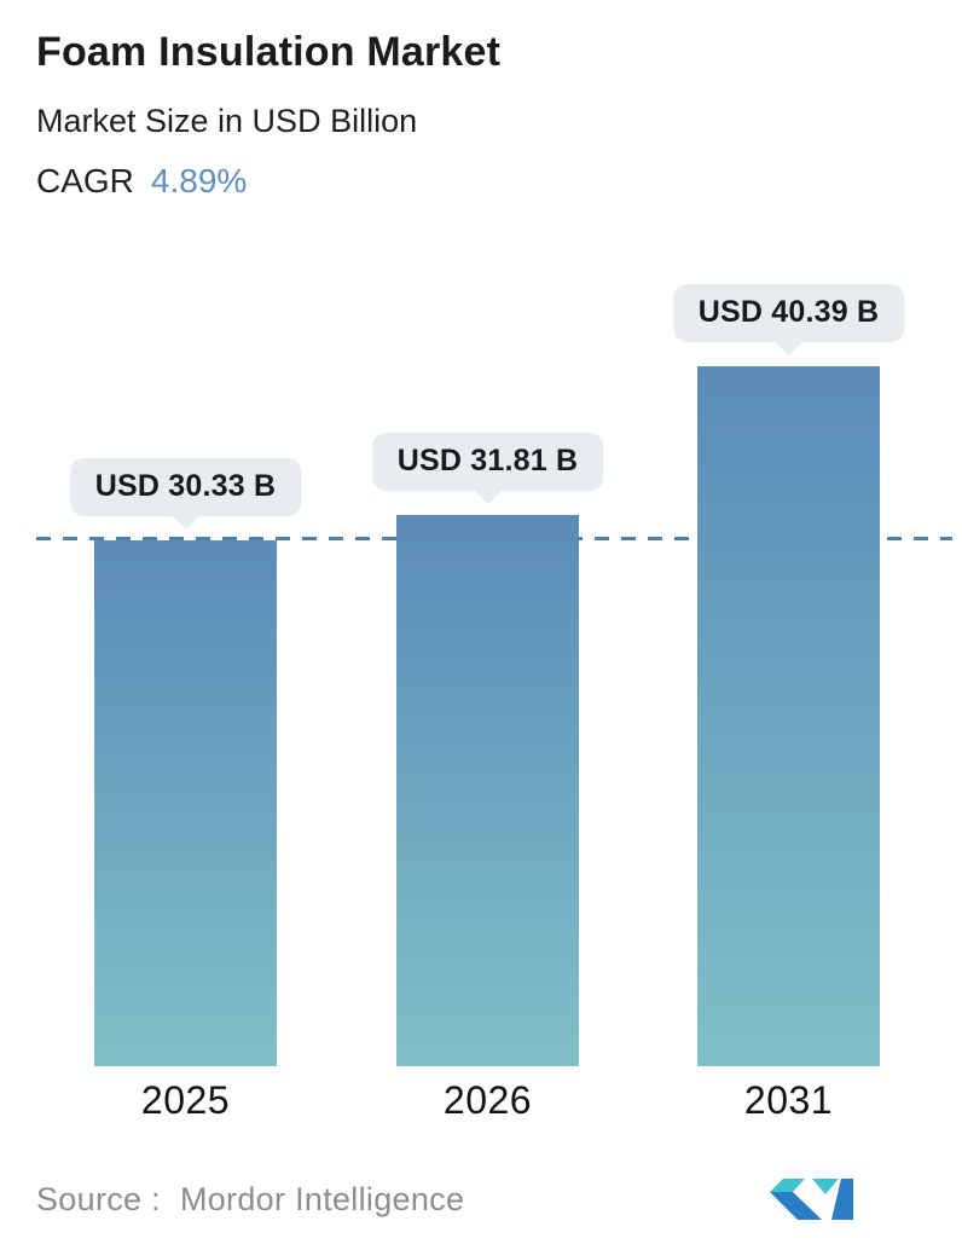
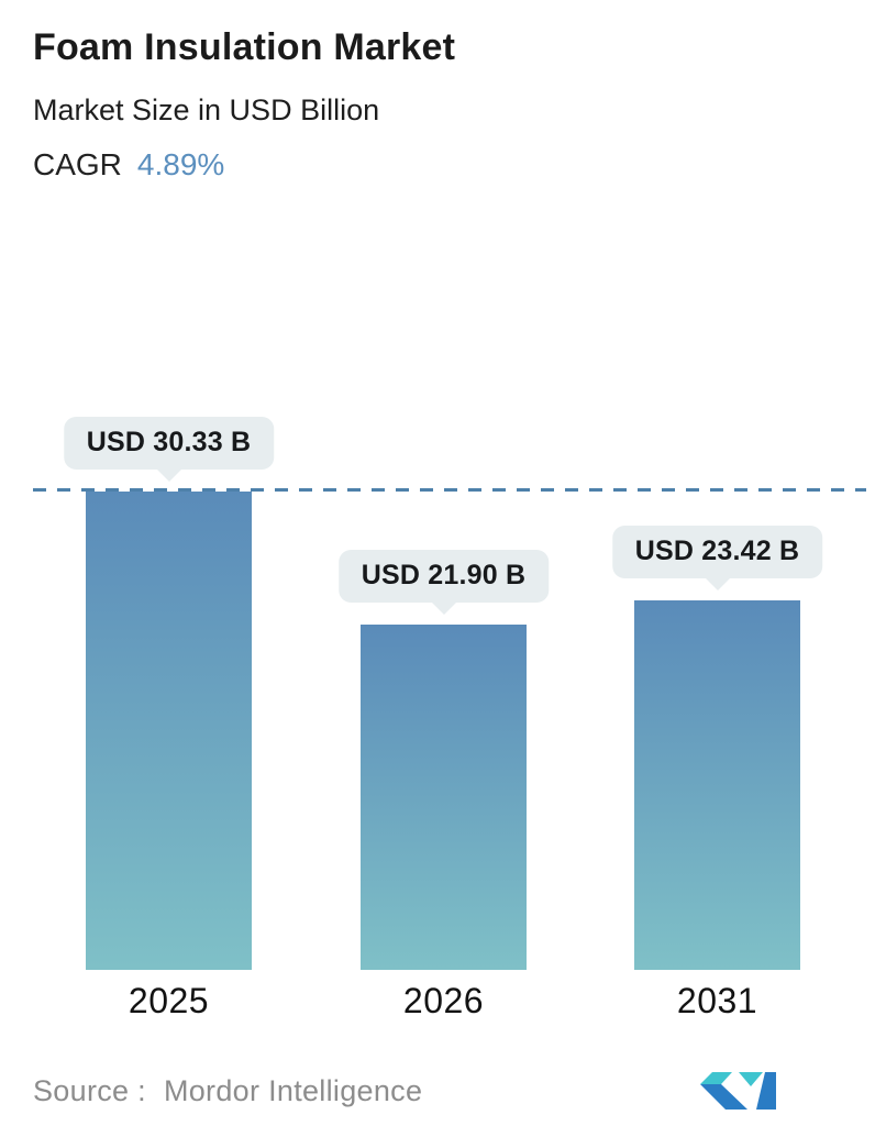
2026: 31.81 -> 21.90
2031: 40.39 -> 23.42
